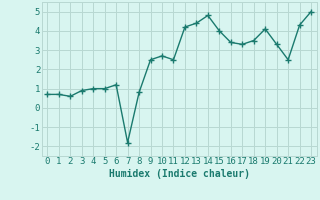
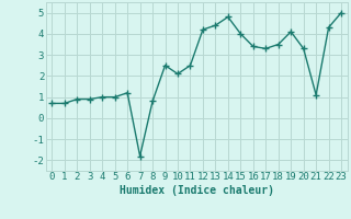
2: 0.6 -> 0.9
10: 2.7 -> 2.1
21: 2.5 -> 1.1
